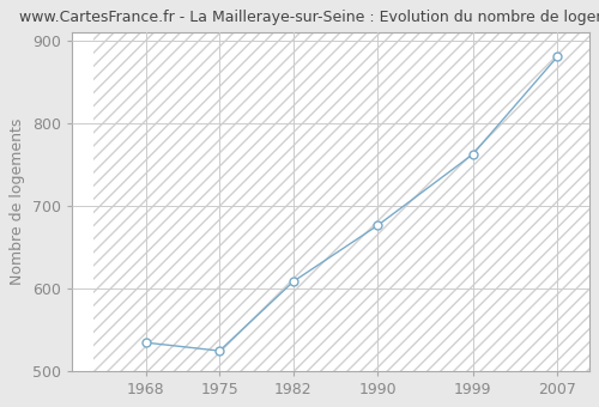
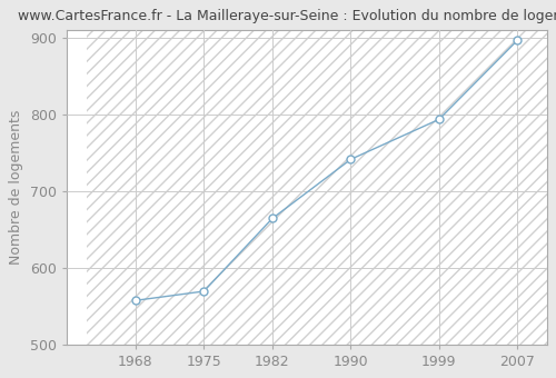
1968: 534 -> 557
1975: 524 -> 569
1982: 608 -> 664
1990: 676 -> 741
1999: 762 -> 793
2007: 880 -> 896
